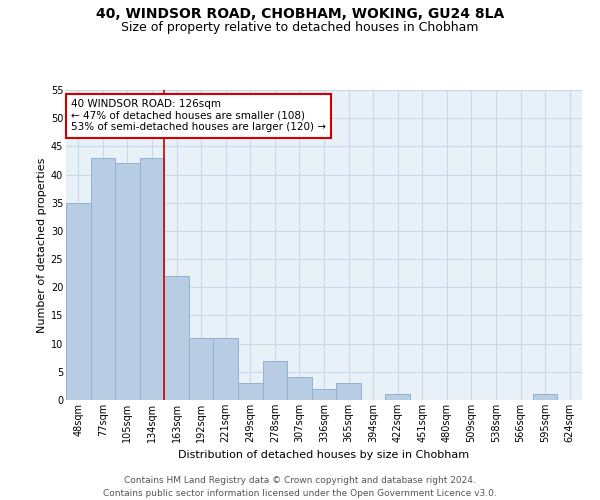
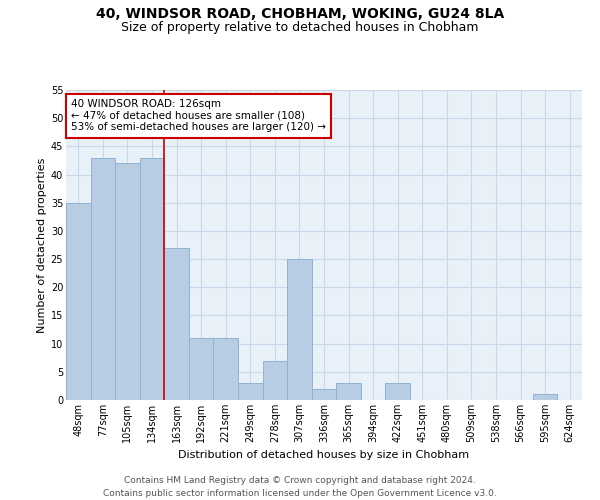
163sqm: 22 -> 27
307sqm: 4 -> 25
422sqm: 1 -> 3
